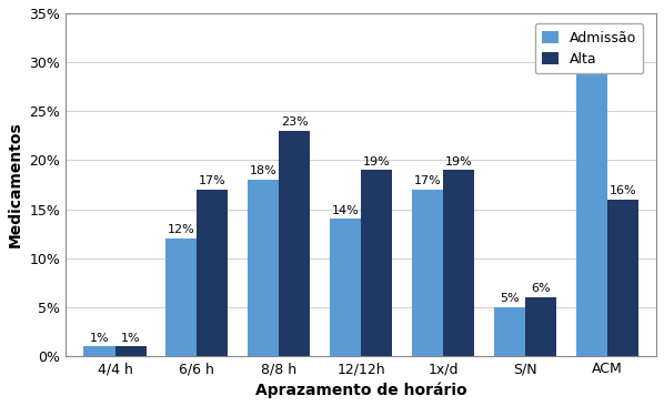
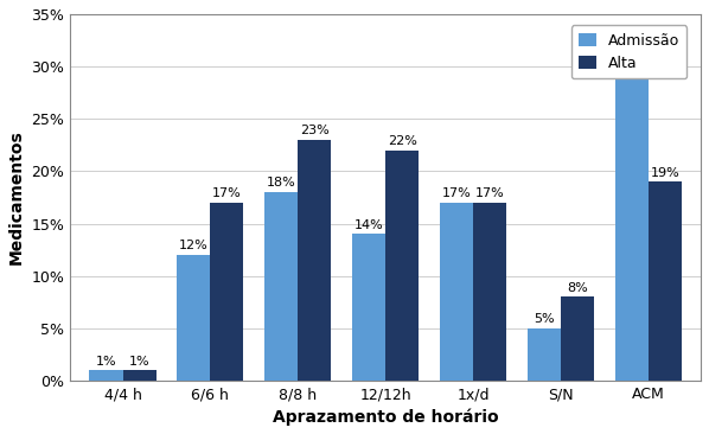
Alta/12/12h: 19% -> 22%
Alta/1x/d: 19% -> 17%
Alta/S/N: 6% -> 8%
Alta/ACM: 16% -> 19%
